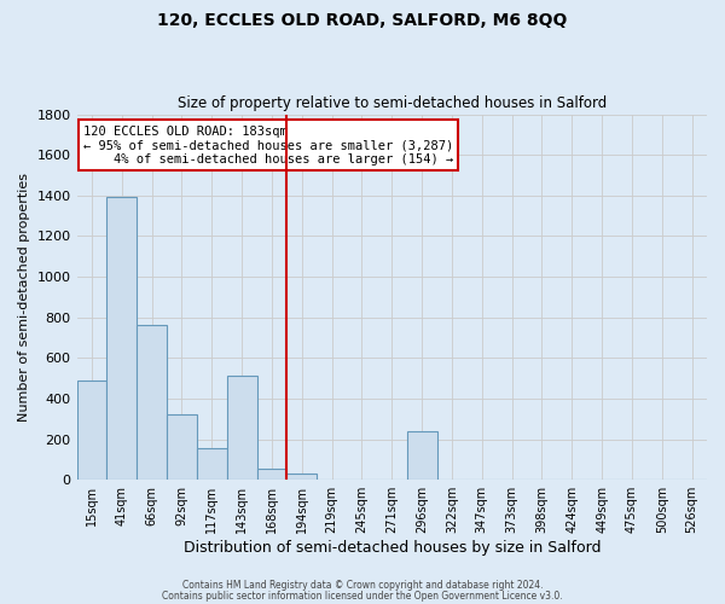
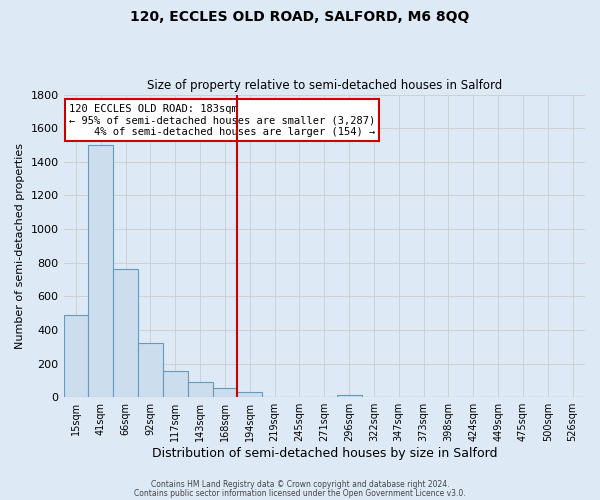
41sqm: 1390 -> 1500
143sqm: 510 -> 90
296sqm: 240 -> 20
